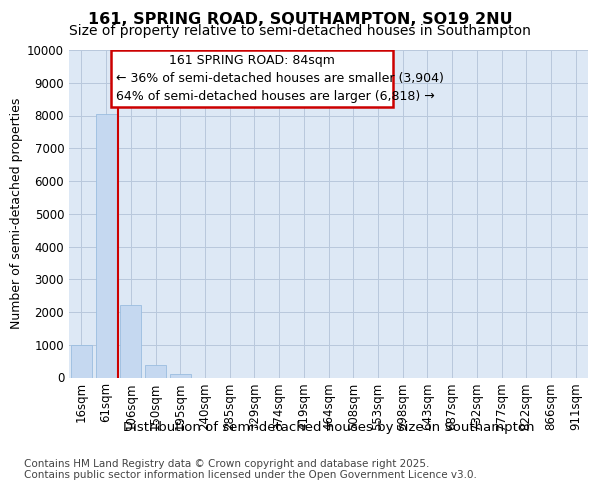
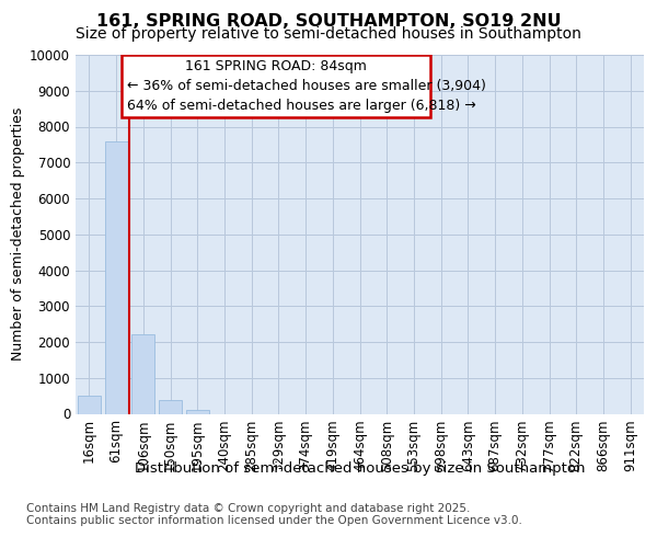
16sqm: 1000 -> 490
61sqm: 8050 -> 7600
